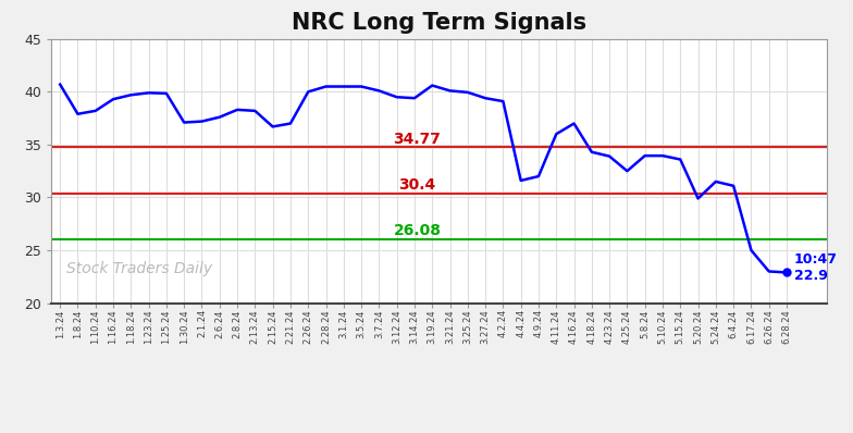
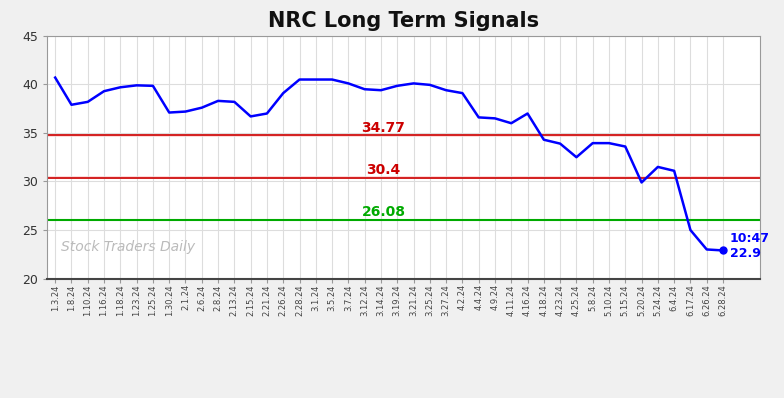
2.26.24: 40.0 -> 39.1
3.19.24: 40.6 -> 39.9
4.4.24: 31.6 -> 36.6
4.9.24: 32.0 -> 36.5
